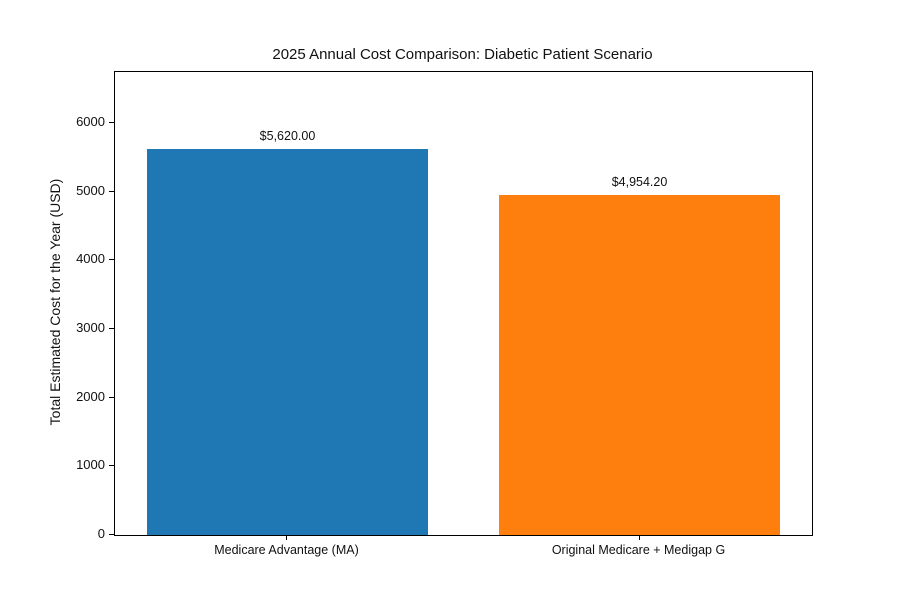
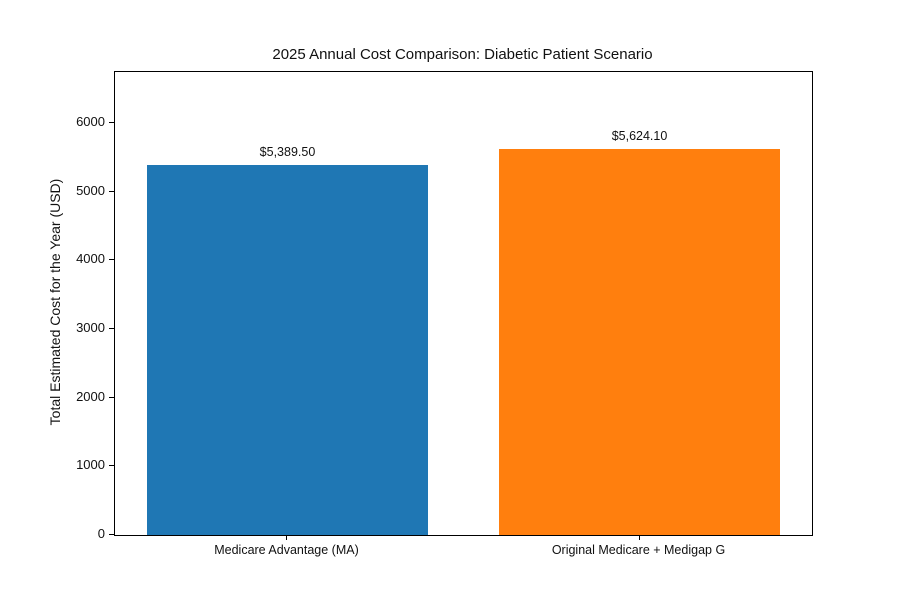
Medicare Advantage (MA): $5,620.00 -> $5,389.50
Original Medicare + Medigap G: $4,954.20 -> $5,624.10
